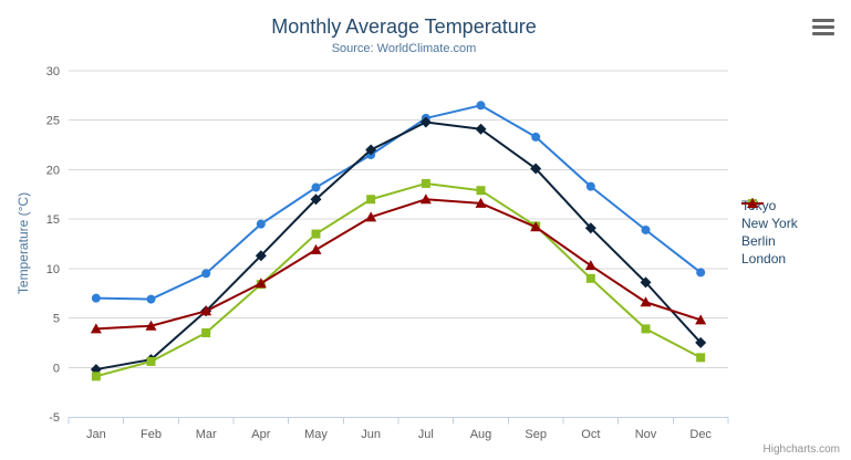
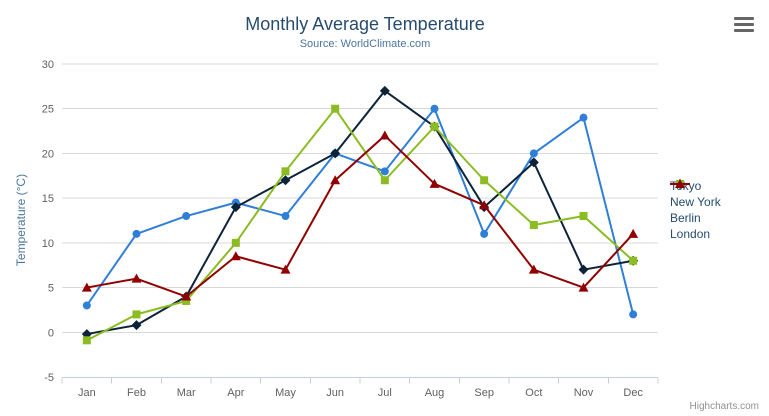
Tokyo/Jan: 7 -> 3
London/Jan: 4 -> 5
Tokyo/Feb: 7 -> 11
Berlin/Feb: 1 -> 2
London/Feb: 4 -> 6
Tokyo/Mar: 10 -> 13
New York/Mar: 6 -> 4
London/Mar: 6 -> 4
New York/Apr: 11 -> 14
Berlin/Apr: 8 -> 10
Tokyo/May: 18 -> 13
Berlin/May: 14 -> 18
London/May: 12 -> 7
Tokyo/Jun: 22 -> 20
New York/Jun: 22 -> 20
Berlin/Jun: 17 -> 25
London/Jun: 15 -> 17
Tokyo/Jul: 25 -> 18
New York/Jul: 25 -> 27
Berlin/Jul: 19 -> 17
London/Jul: 17 -> 22
Tokyo/Aug: 26 -> 25
New York/Aug: 24 -> 23
Berlin/Aug: 18 -> 23
Tokyo/Sep: 23 -> 11
New York/Sep: 20 -> 14
Berlin/Sep: 14 -> 17
Tokyo/Oct: 18 -> 20
New York/Oct: 14 -> 19
Berlin/Oct: 9 -> 12
London/Oct: 10 -> 7
Tokyo/Nov: 14 -> 24
New York/Nov: 9 -> 7
Berlin/Nov: 4 -> 13
London/Nov: 7 -> 5
Tokyo/Dec: 10 -> 2
New York/Dec: 2 -> 8
Berlin/Dec: 1 -> 8
London/Dec: 5 -> 11
